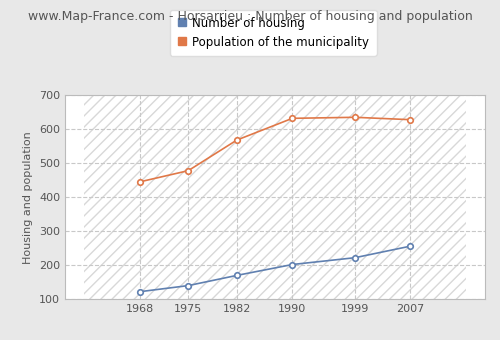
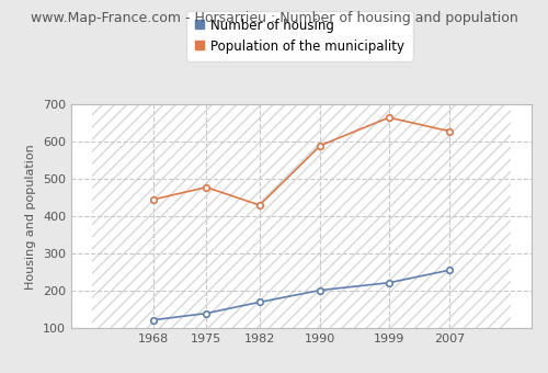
Population of the municipality/1982: 568 -> 430
Population of the municipality/1990: 632 -> 590
Population of the municipality/1999: 635 -> 665
